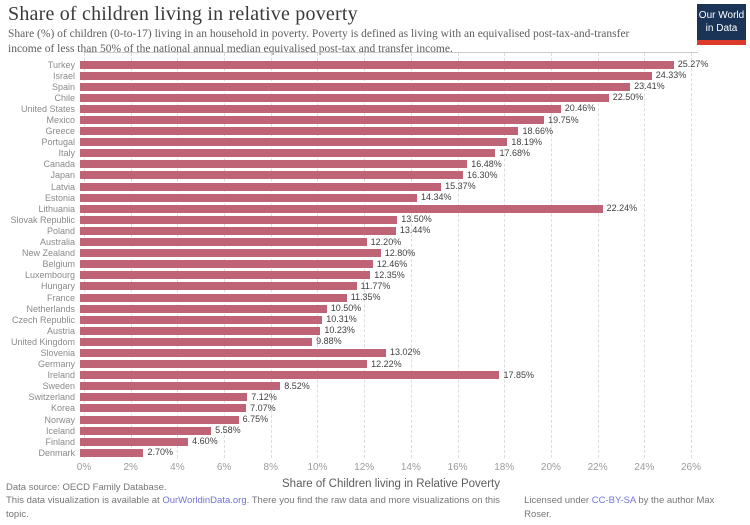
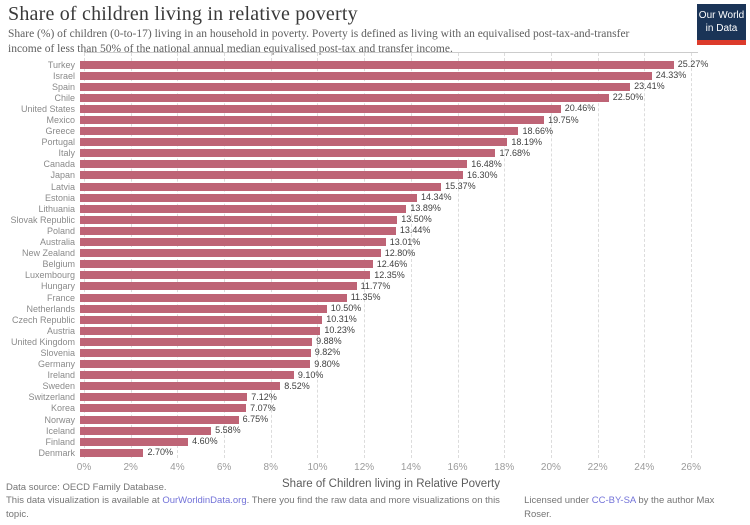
Lithuania: 22.24% -> 13.89%
Australia: 12.20% -> 13.01%
Slovenia: 13.02% -> 9.82%
Germany: 12.22% -> 9.80%
Ireland: 17.85% -> 9.10%
